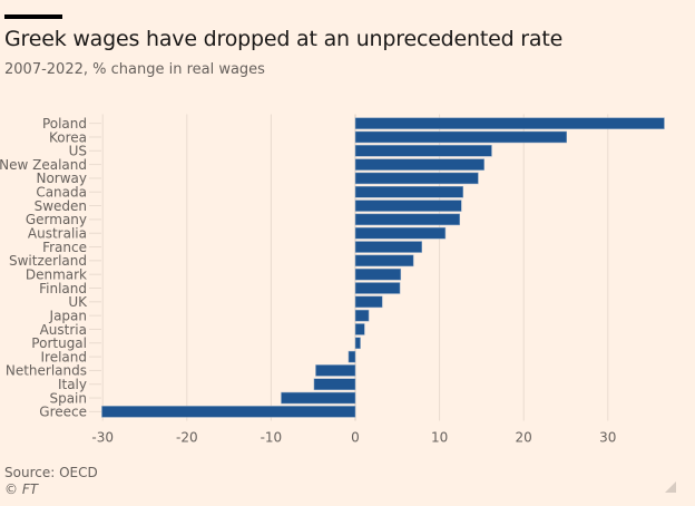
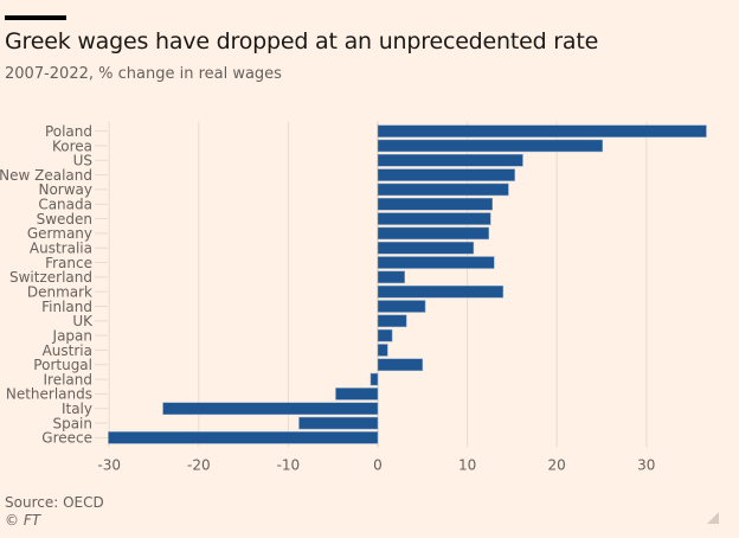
France: 8 -> 13
Switzerland: 7 -> 3
Denmark: 5 -> 14
Portugal: 1 -> 5
Italy: -5 -> -24
